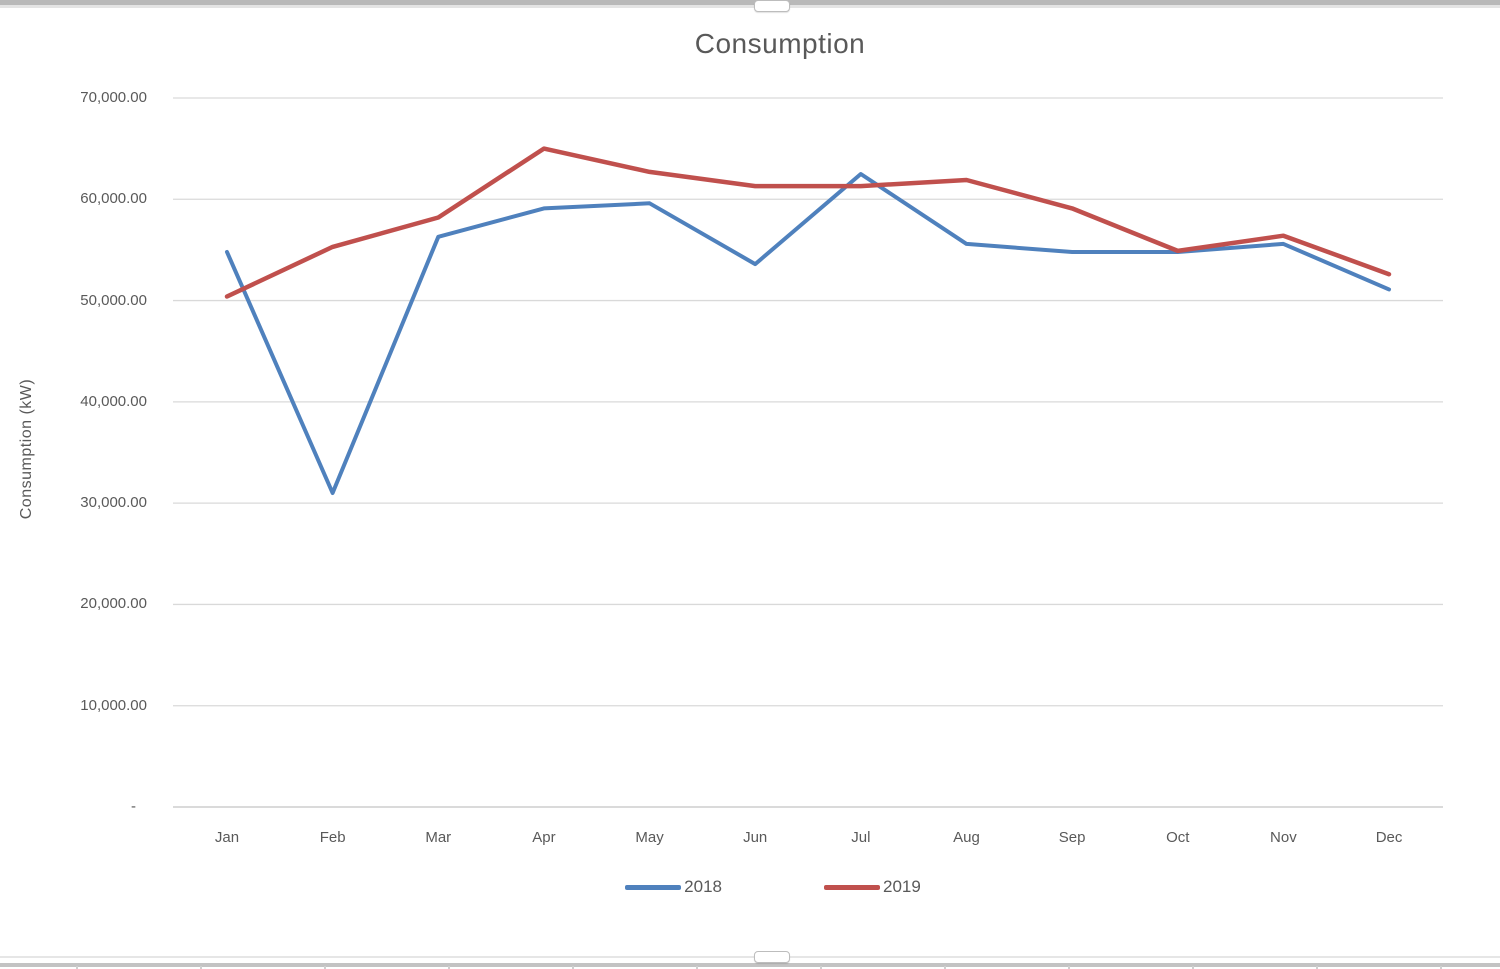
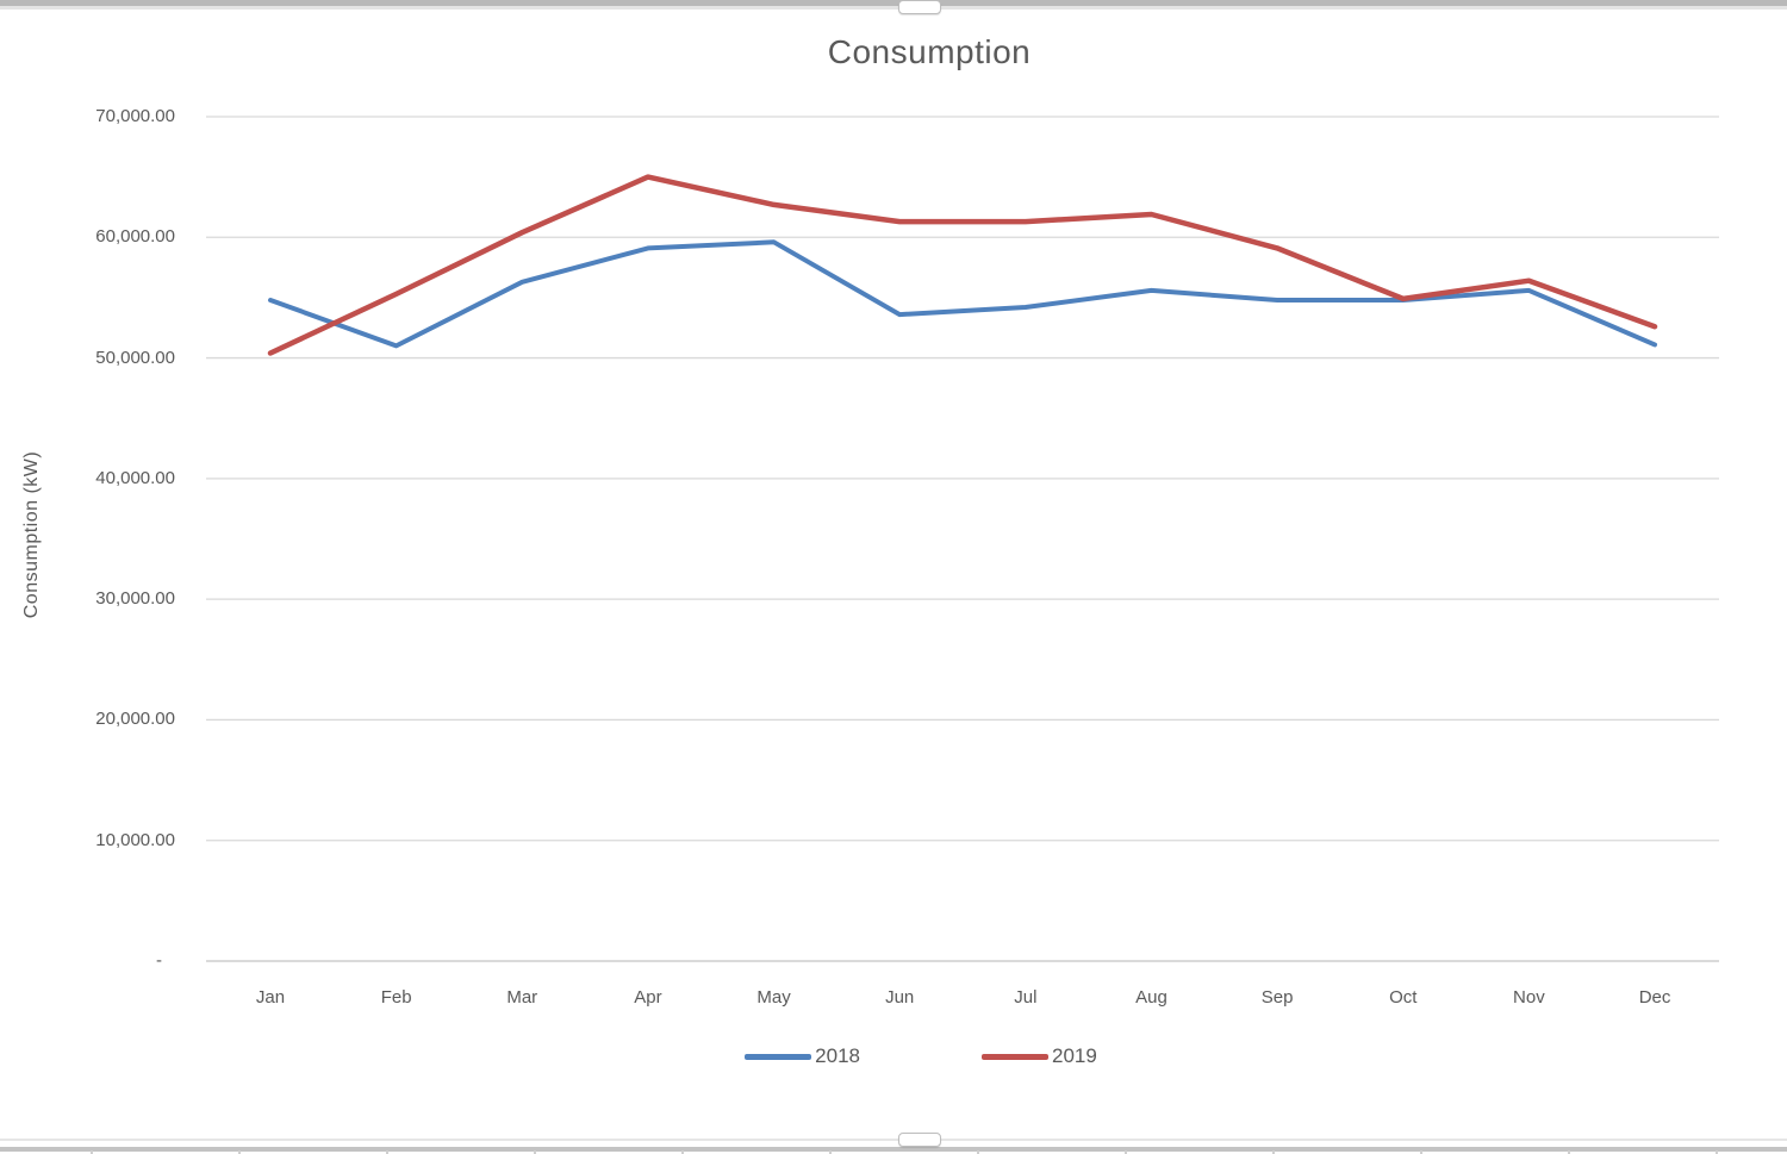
2018/Feb: 31000 -> 51000
2019/Mar: 58200 -> 60400
2018/Jul: 62500 -> 54200
